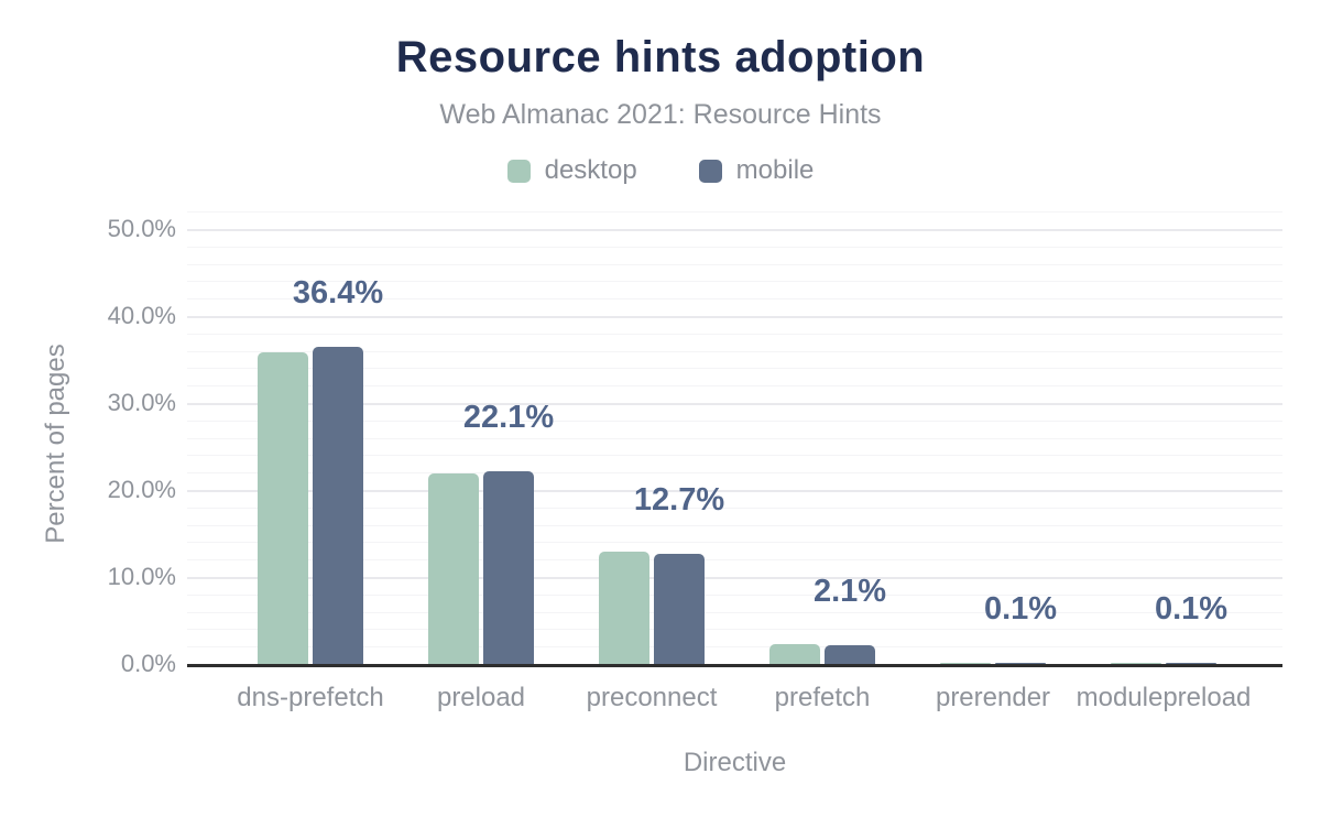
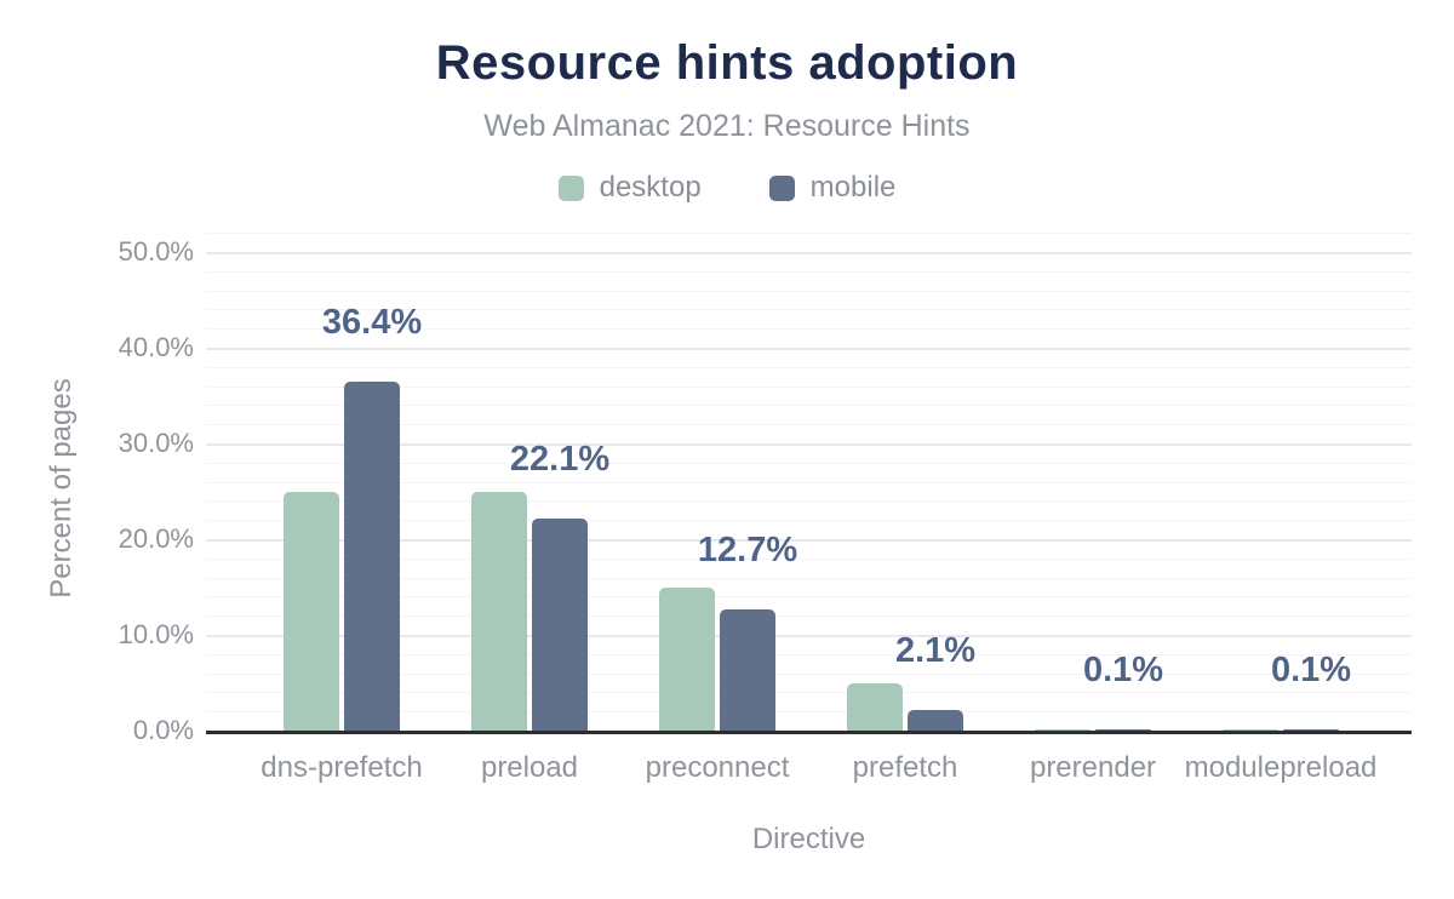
desktop/dns-prefetch: 36% -> 25%
desktop/preload: 22% -> 25%
desktop/preconnect: 13% -> 15%
desktop/prefetch: 2% -> 5%
